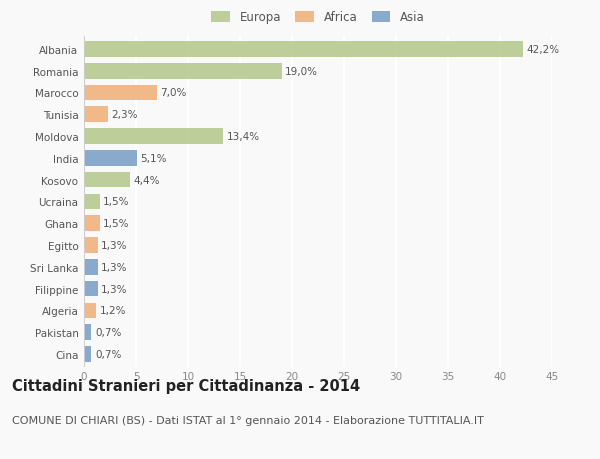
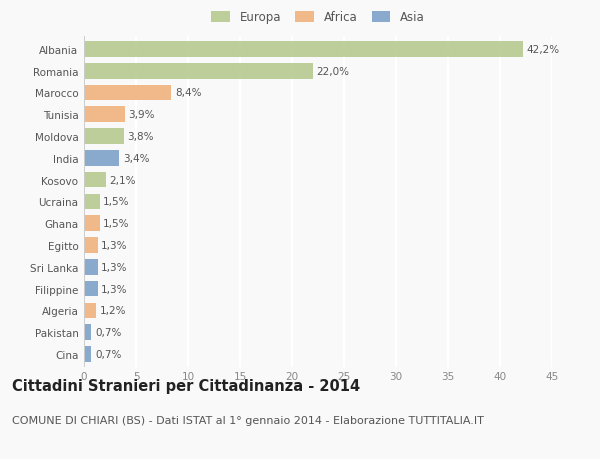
Romania: 19,0% -> 22,0%
Marocco: 7,0% -> 8,4%
Tunisia: 2,3% -> 3,9%
Moldova: 13,4% -> 3,8%
India: 5,1% -> 3,4%
Kosovo: 4,4% -> 2,1%
